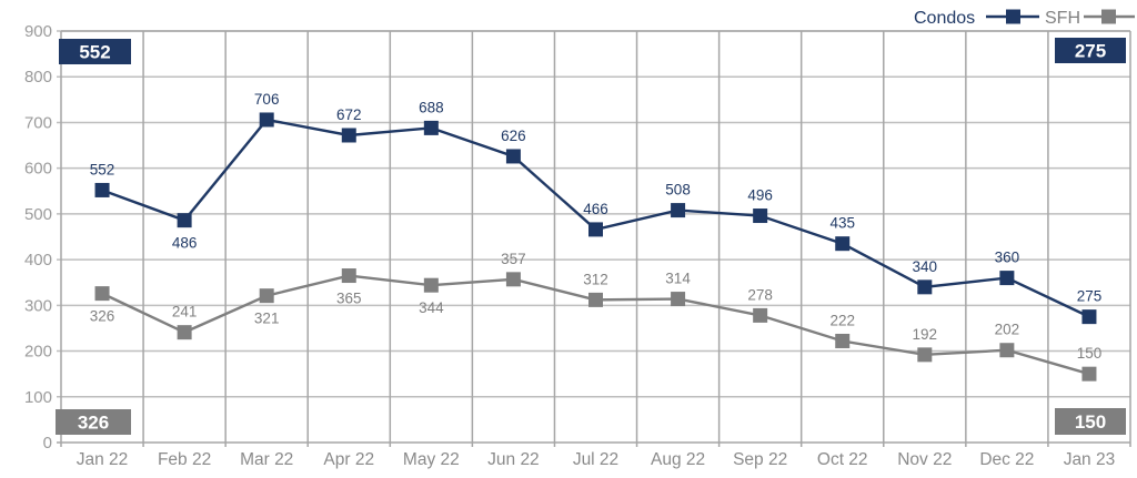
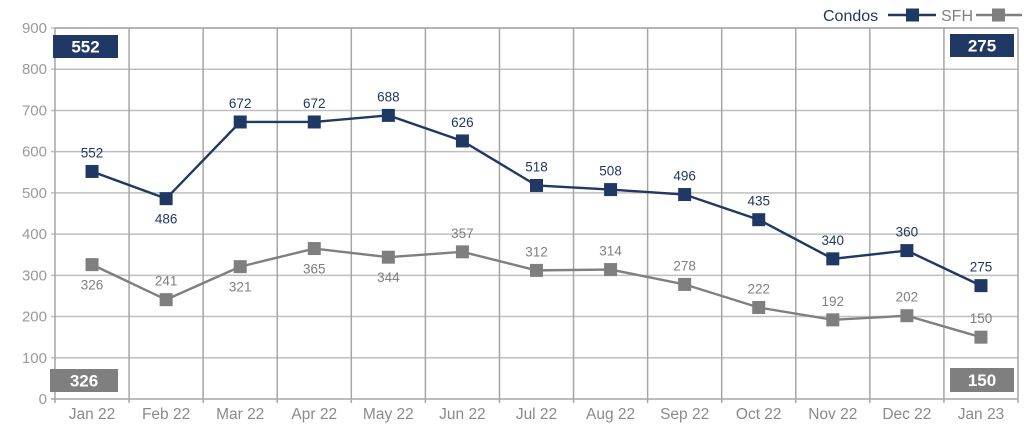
Condos/Mar 22: 706 -> 672
Condos/Jul 22: 466 -> 518
